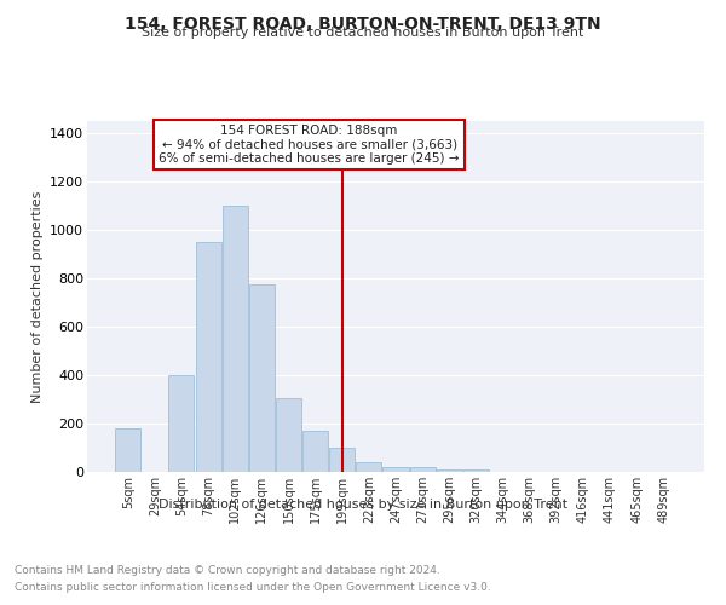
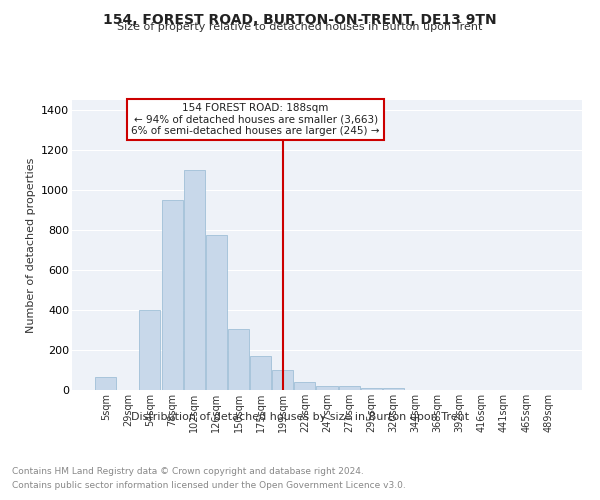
5sqm: 180 -> 60
